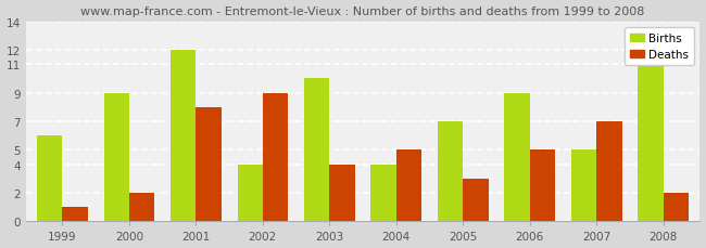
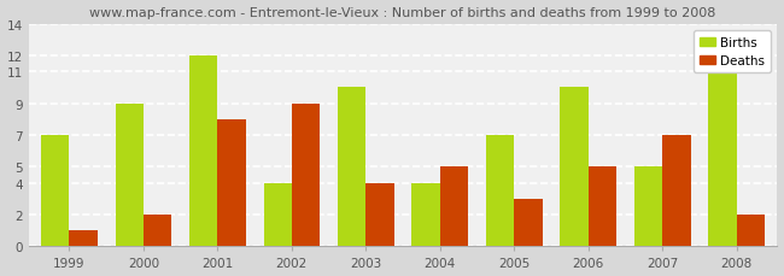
Births/1999: 6 -> 7
Births/2006: 9 -> 10
